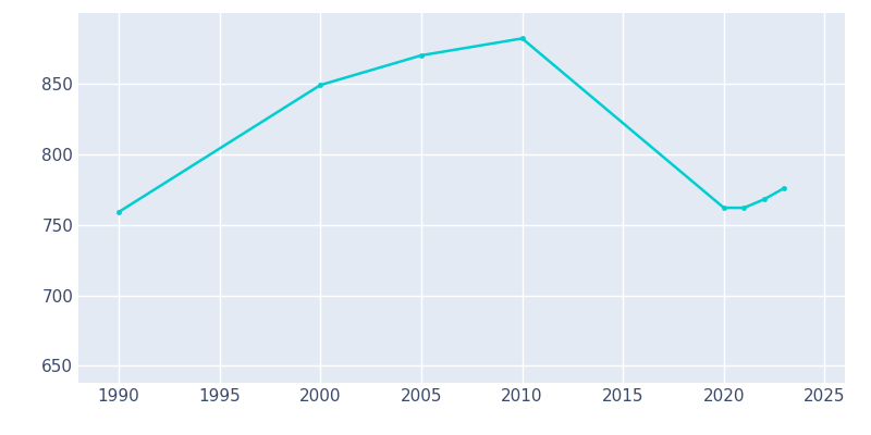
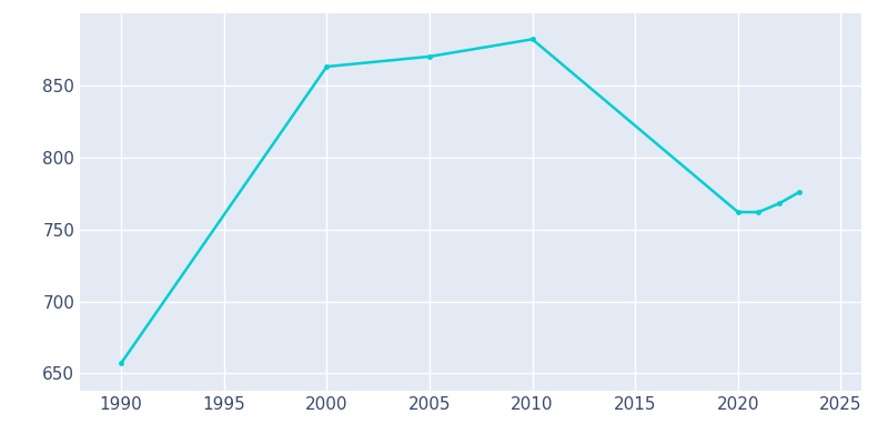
1990: 759 -> 657
2000: 849 -> 863
